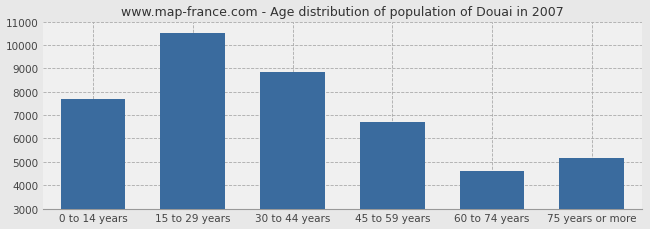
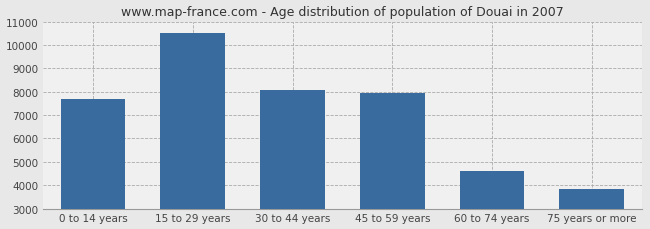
30 to 44 years: 8850 -> 8050
45 to 59 years: 6700 -> 7950
75 years or more: 5150 -> 3850
